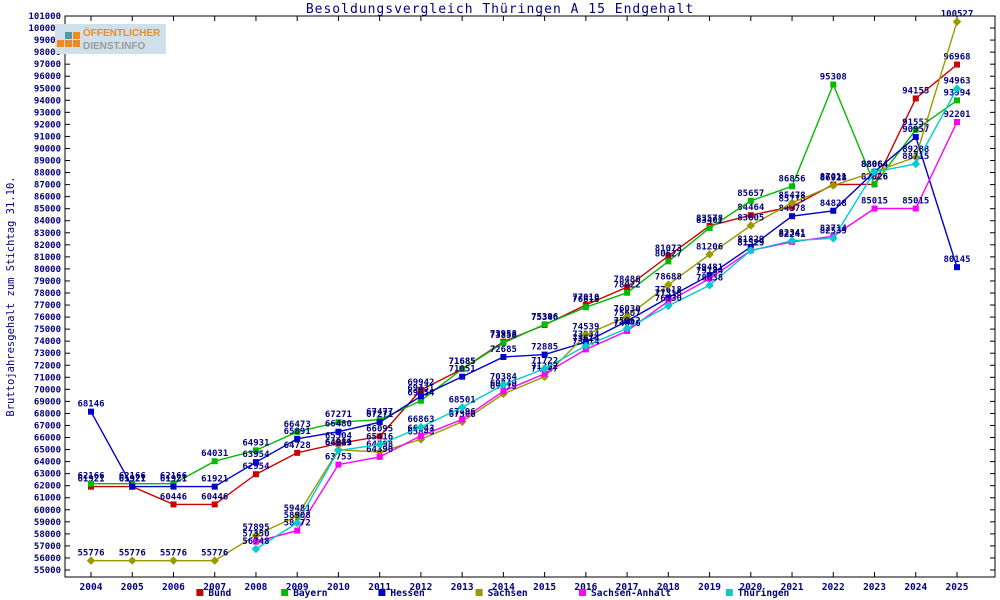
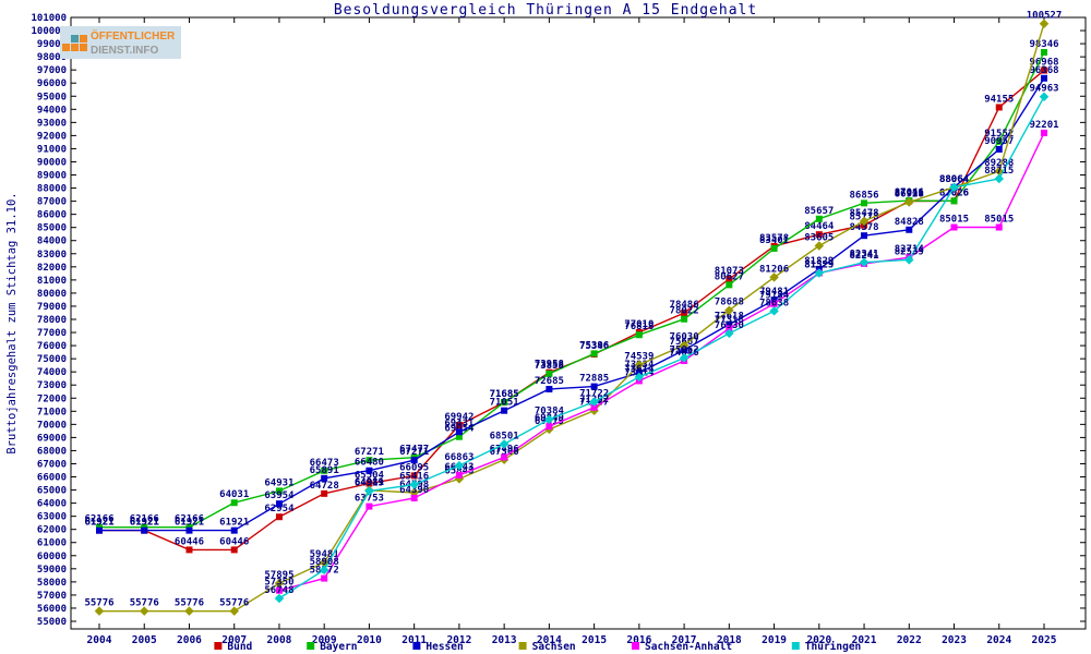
Hessen/2004: 68146 -> 61921
Bayern/2022: 95308 -> 87046
Bayern/2025: 93994 -> 98346
Hessen/2025: 80145 -> 96368
